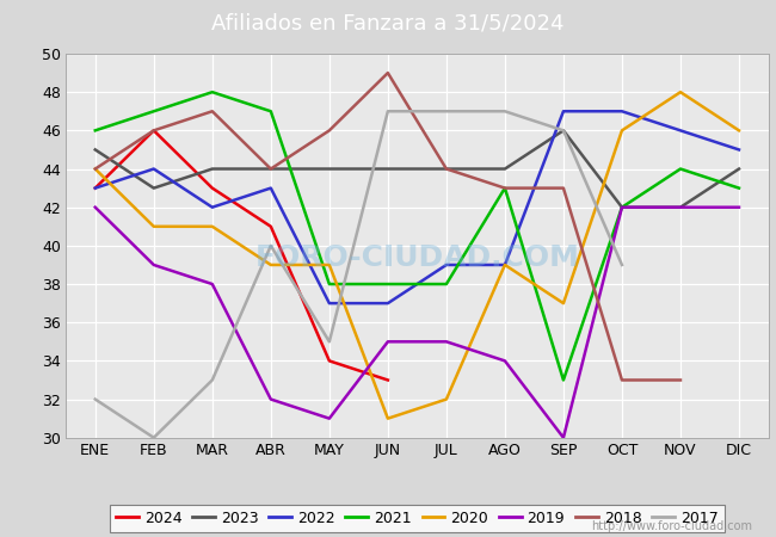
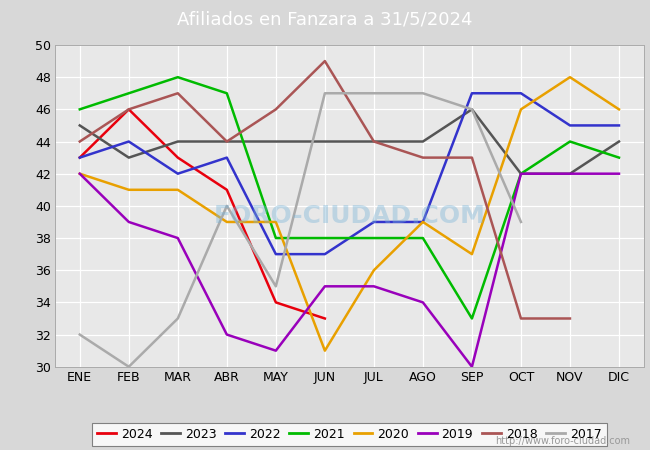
2020/ENE: 44 -> 42
2020/JUL: 32 -> 36
2021/AGO: 43 -> 38
2022/NOV: 46 -> 45
